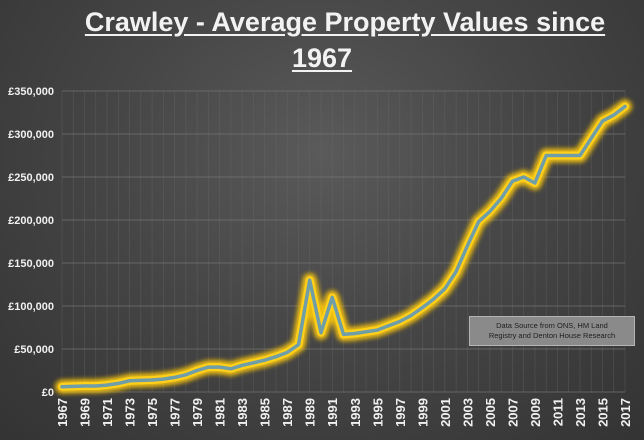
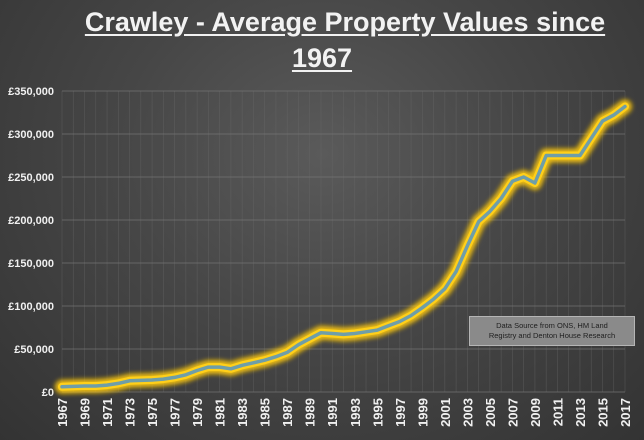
1989: £130000 -> £60000
1991: £110000 -> £70000
